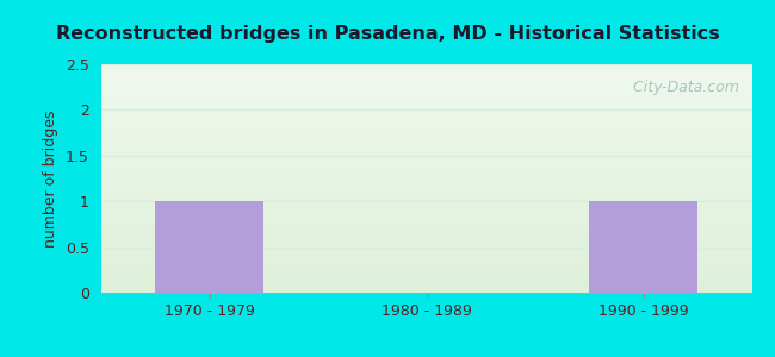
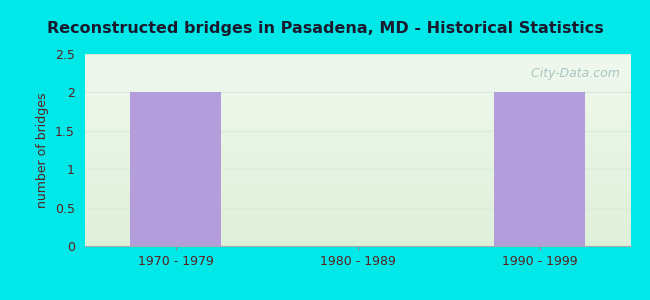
1970 - 1979: 1 -> 2
1990 - 1999: 1 -> 2
